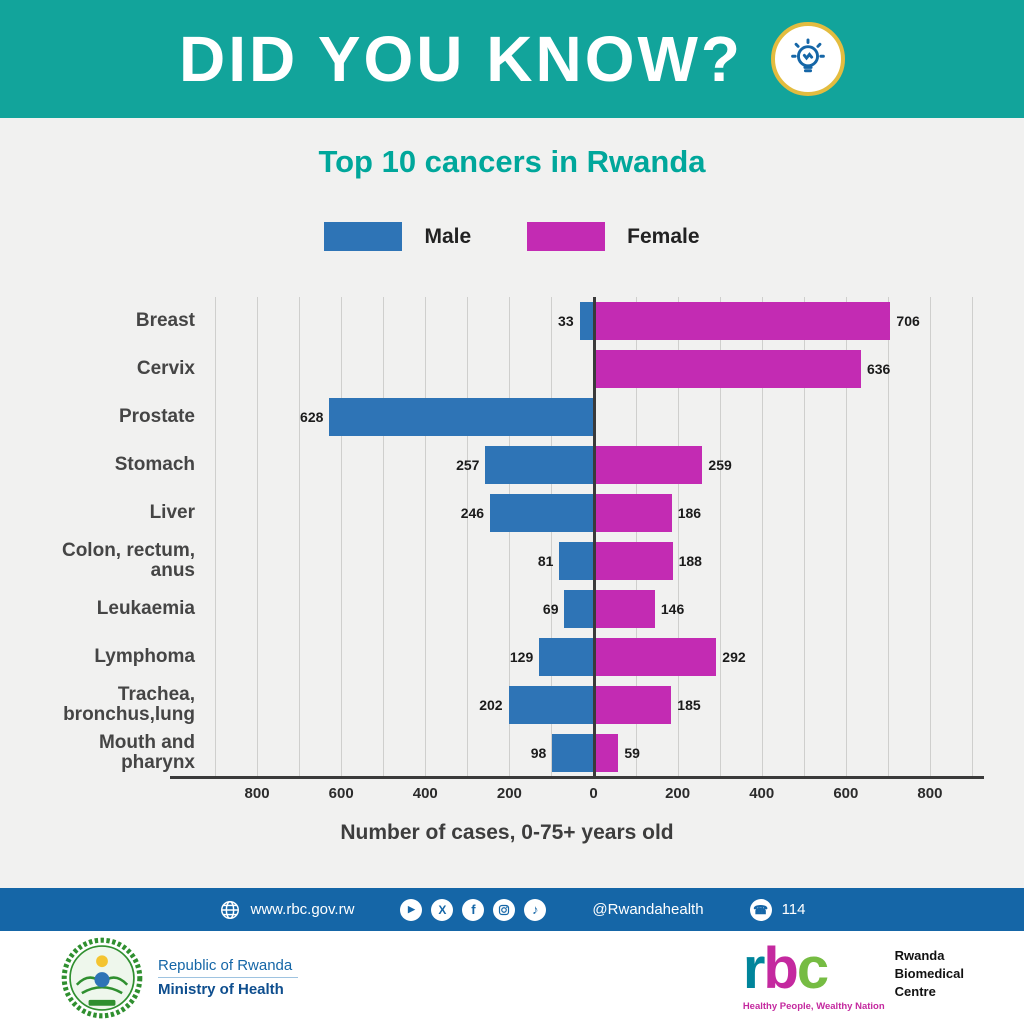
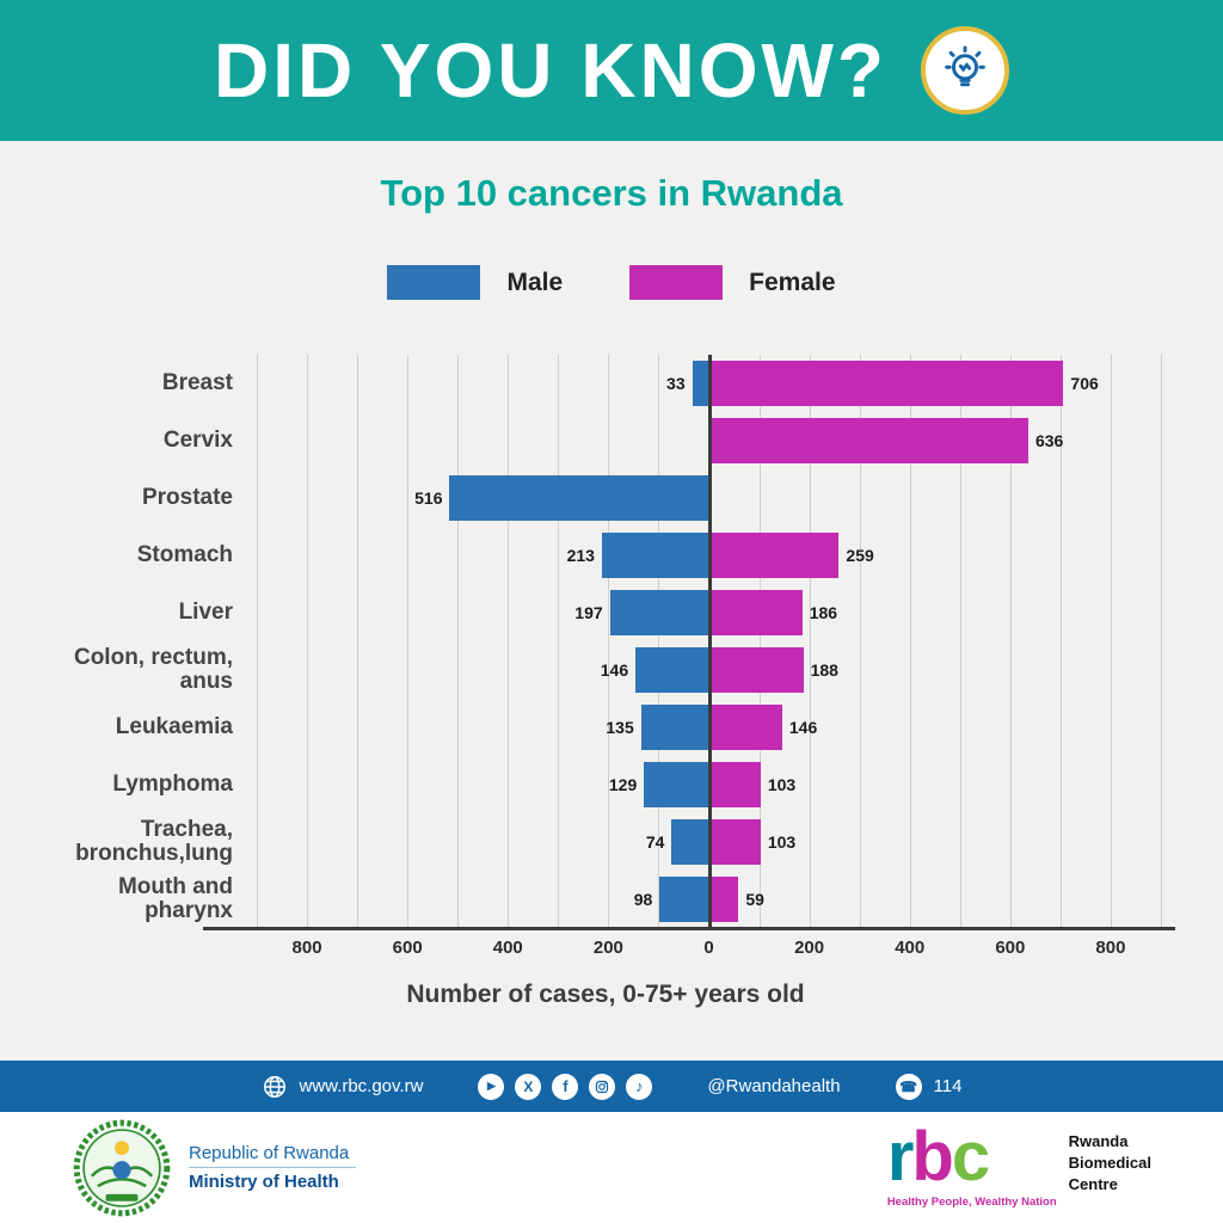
Male/Prostate: 628 -> 516
Male/Stomach: 257 -> 213
Male/Liver: 246 -> 197
Male/Colon, rectum, anus: 81 -> 146
Male/Leukaemia: 69 -> 135
Female/Lymphoma: 292 -> 103
Male/Trachea, bronchus,lung: 202 -> 74
Female/Trachea, bronchus,lung: 185 -> 103
